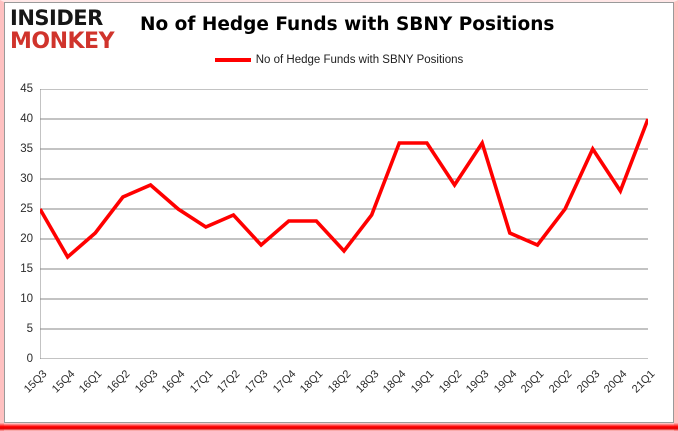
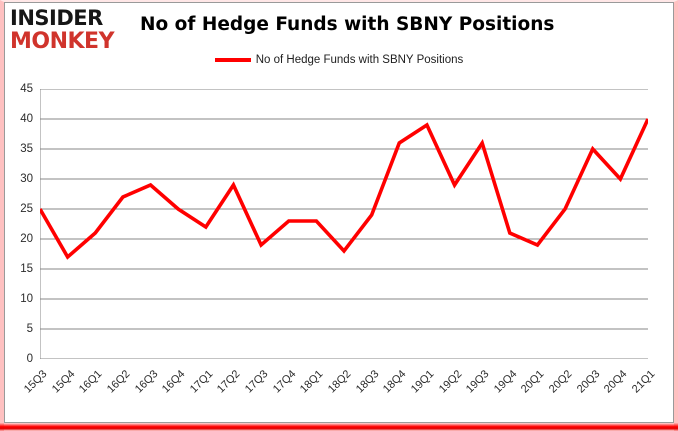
17Q2: 24 -> 29
19Q1: 36 -> 39
20Q4: 28 -> 30
